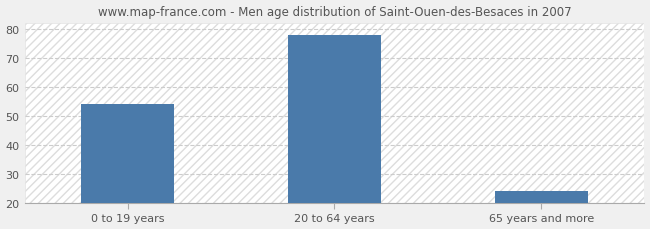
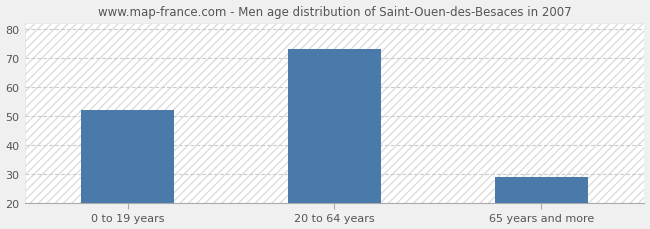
0 to 19 years: 54 -> 52
20 to 64 years: 78 -> 73
65 years and more: 24 -> 29
